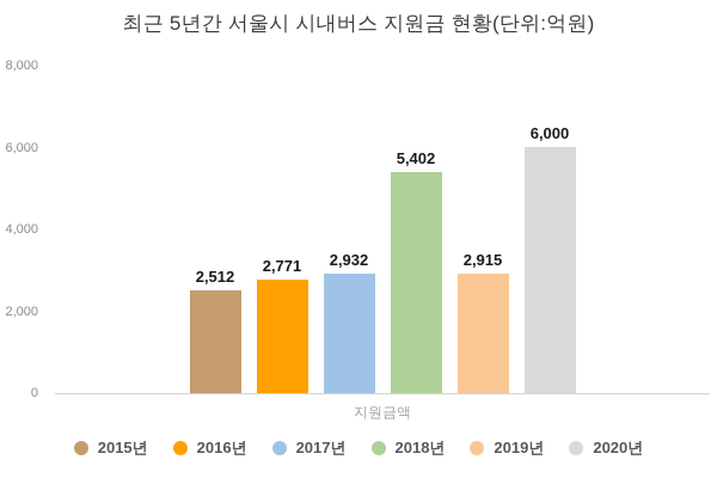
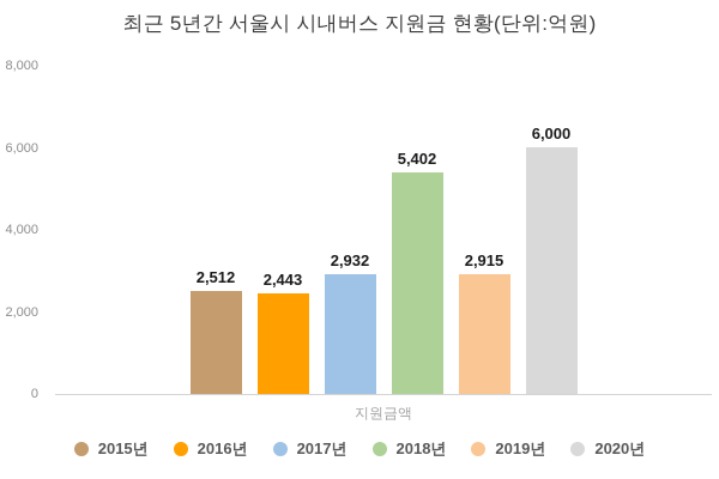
2016년: 2,771 -> 2,443
